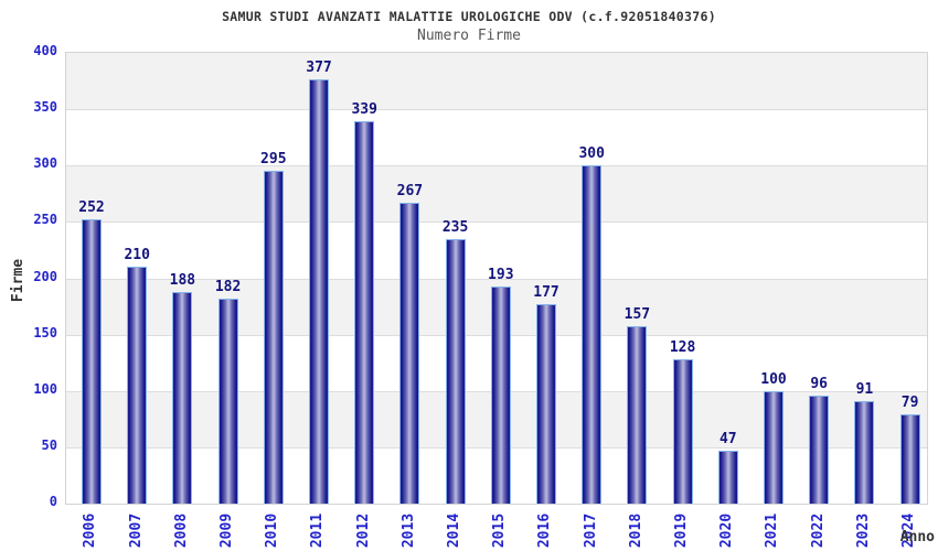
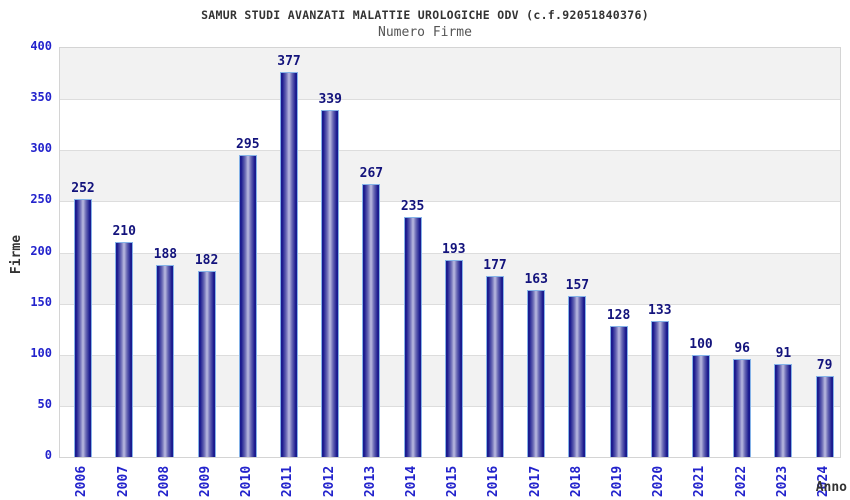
2017: 300 -> 163
2020: 47 -> 133
